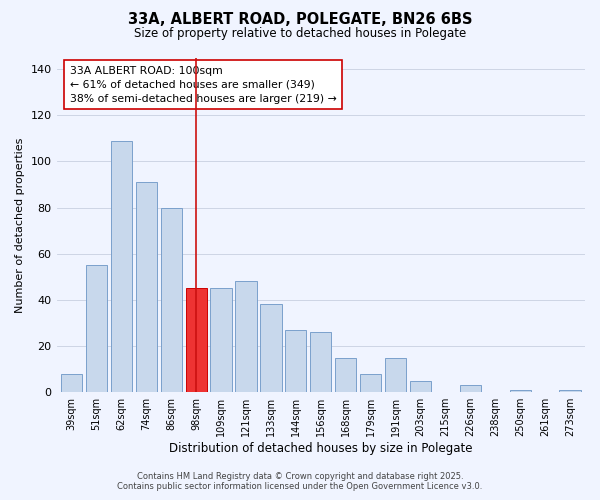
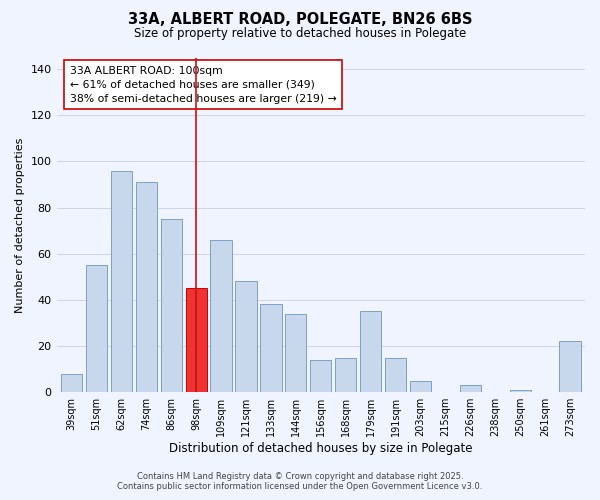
62sqm: 109 -> 96
86sqm: 80 -> 75
109sqm: 45 -> 66
144sqm: 27 -> 34
156sqm: 26 -> 14
179sqm: 8 -> 35
273sqm: 1 -> 22
